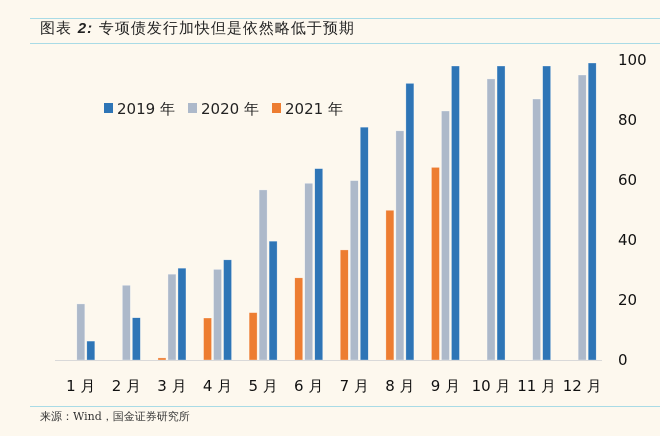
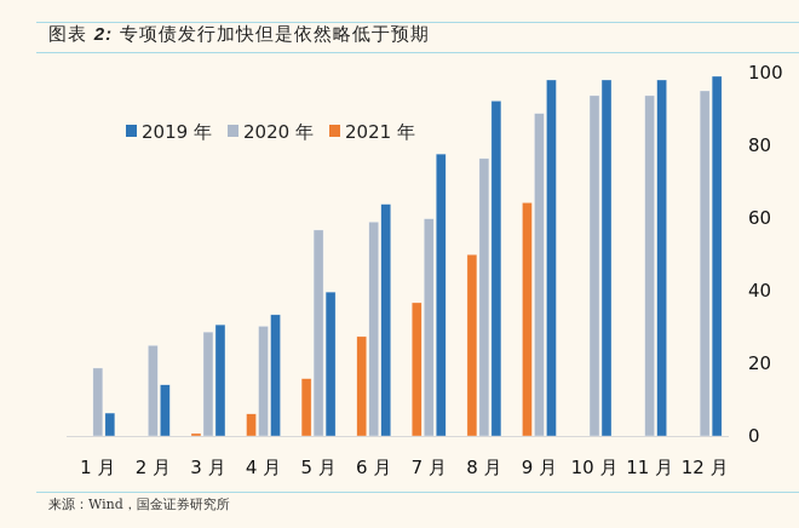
2021 年/4月: 14 -> 6
2020 年/9月: 83 -> 89
2020 年/11月: 87 -> 94
